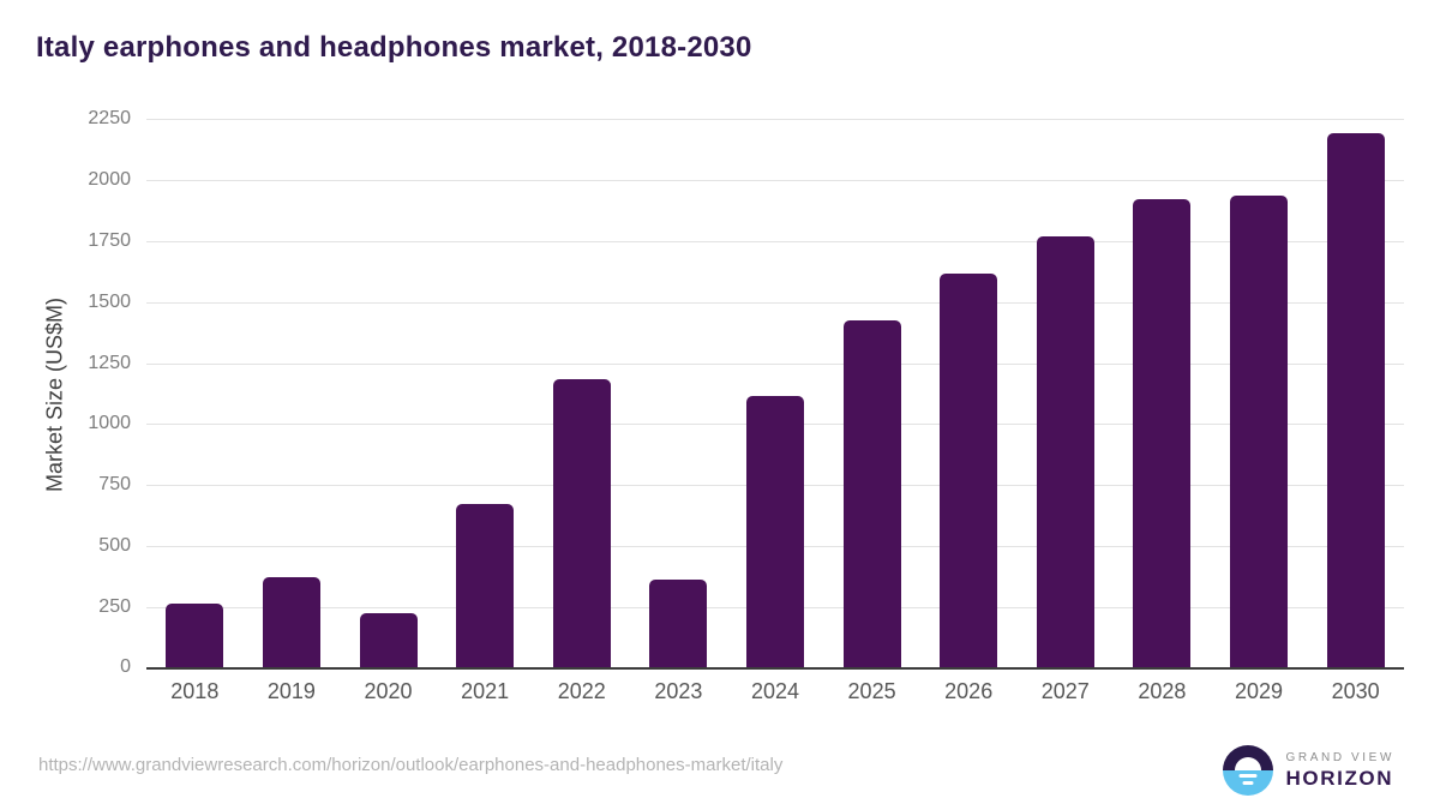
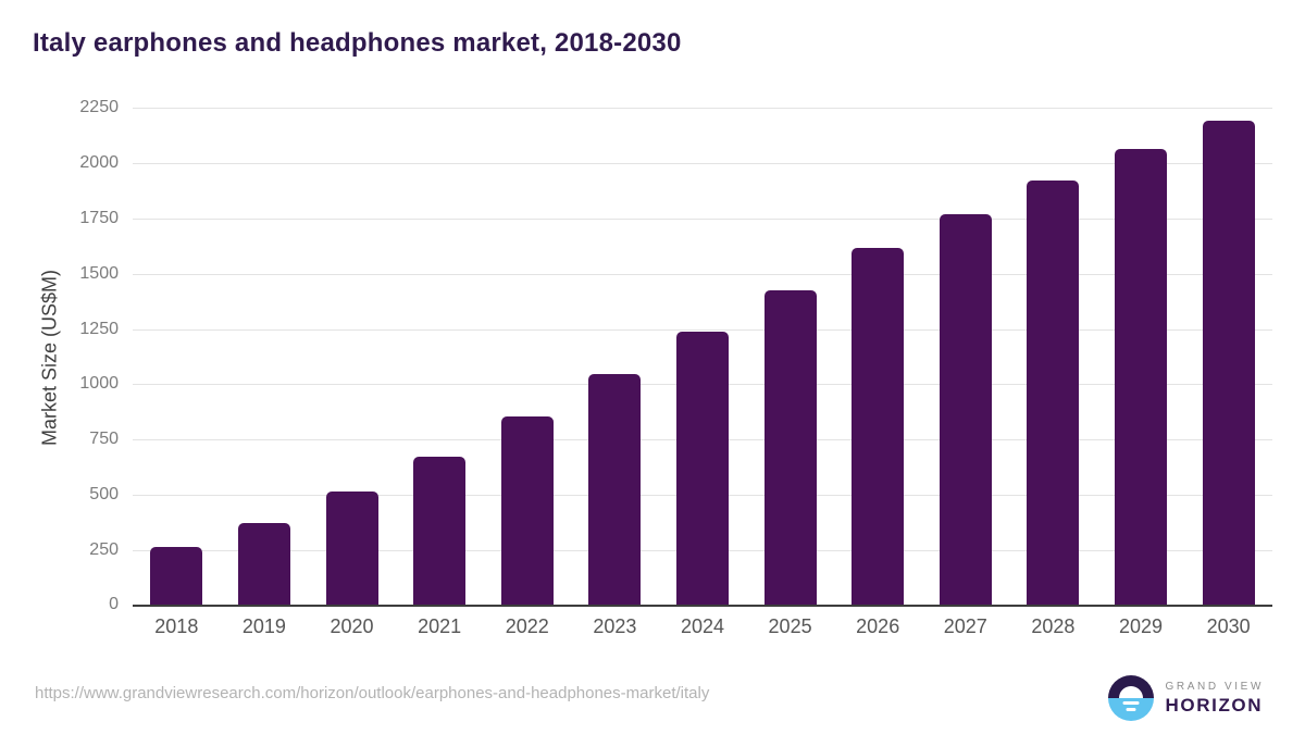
2020: 230 -> 520
2022: 1190 -> 860
2023: 370 -> 1050
2024: 1120 -> 1240
2029: 1940 -> 2070
